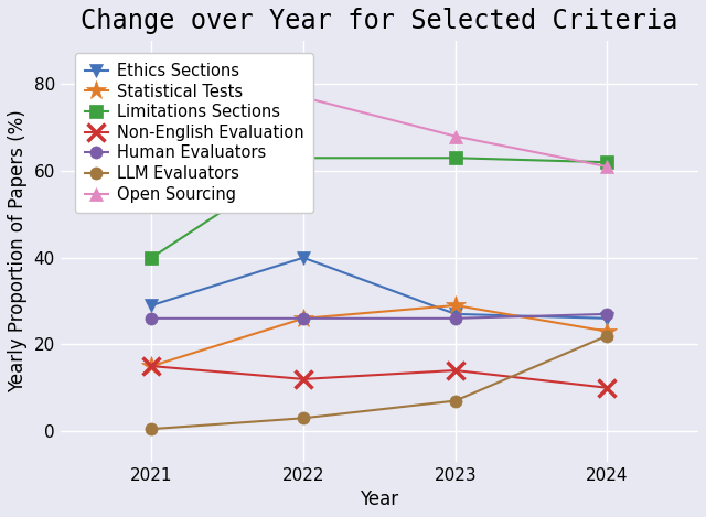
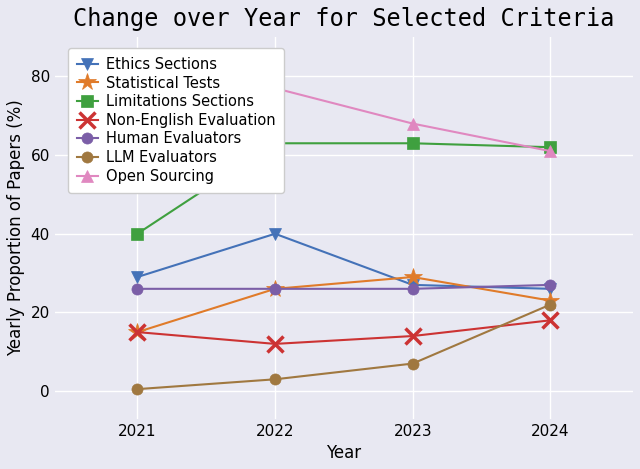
Non-English Evaluation/2024: 10 -> 18
